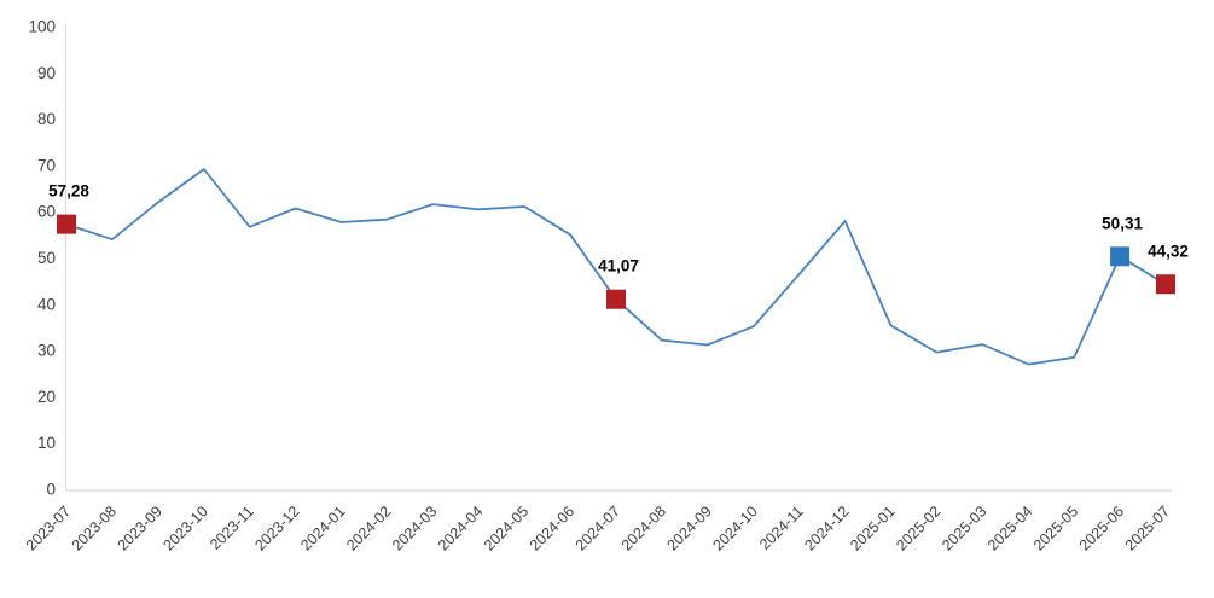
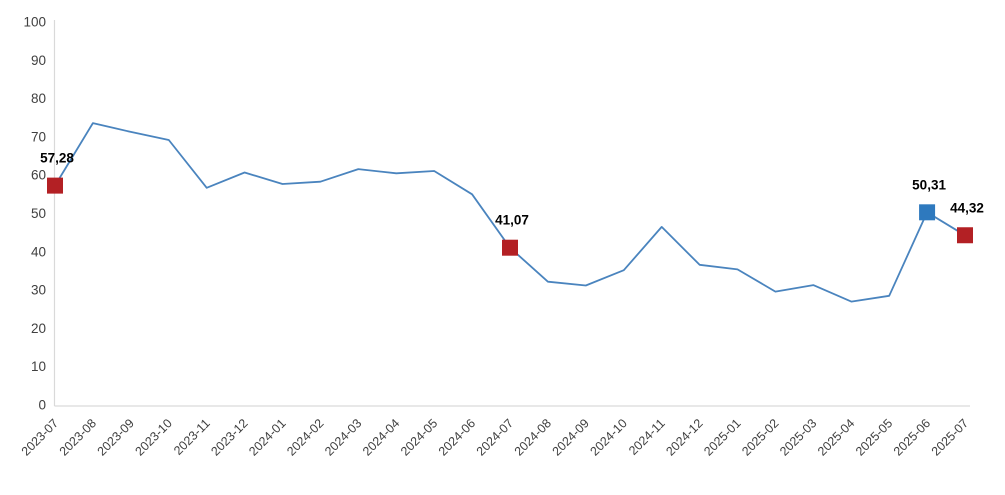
2023-08: 54 -> 74
2023-09: 62 -> 71
2024-12: 58 -> 37
